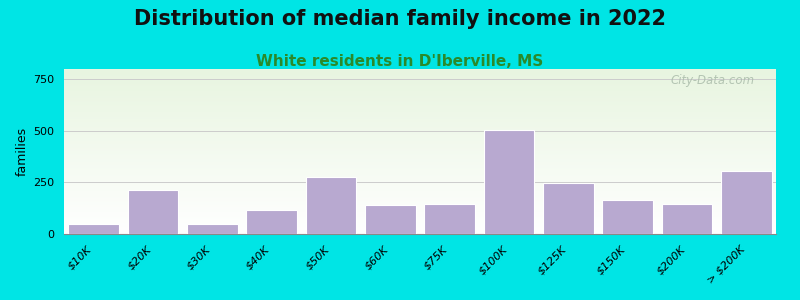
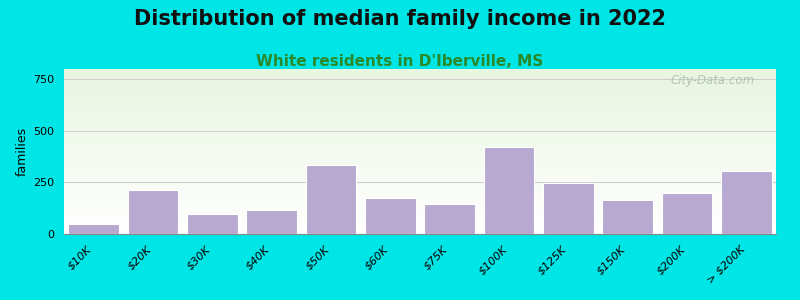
$30K: 50 -> 95
$50K: 275 -> 335
$60K: 140 -> 175
$100K: 505 -> 420
$200K: 145 -> 200
